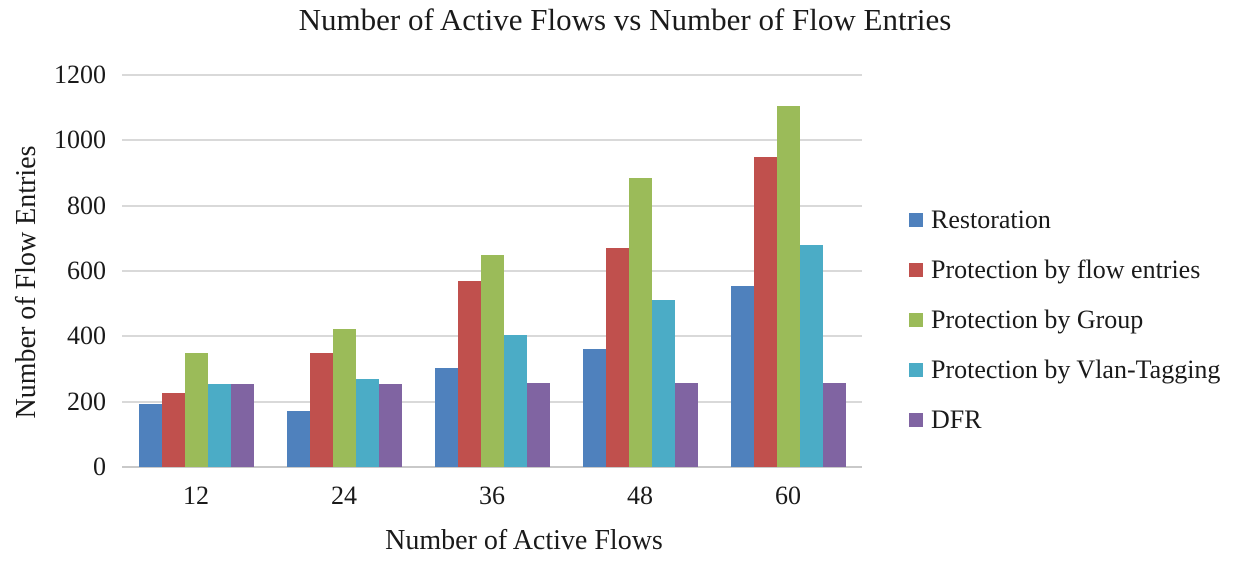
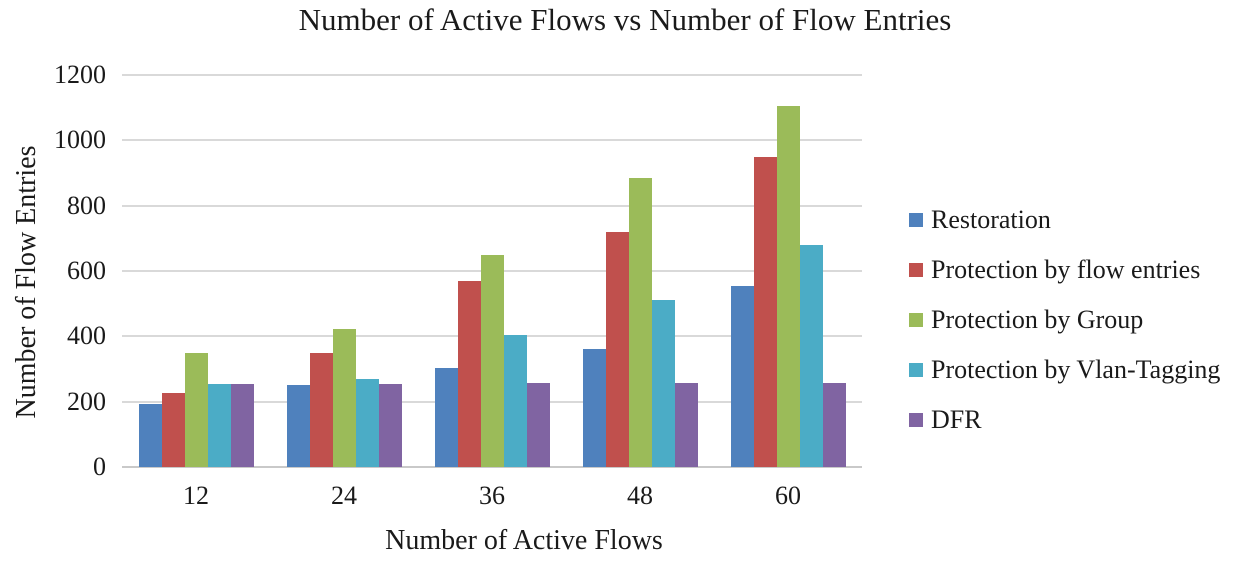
Restoration/24: 170 -> 250
Protection by flow entries/48: 670 -> 720
